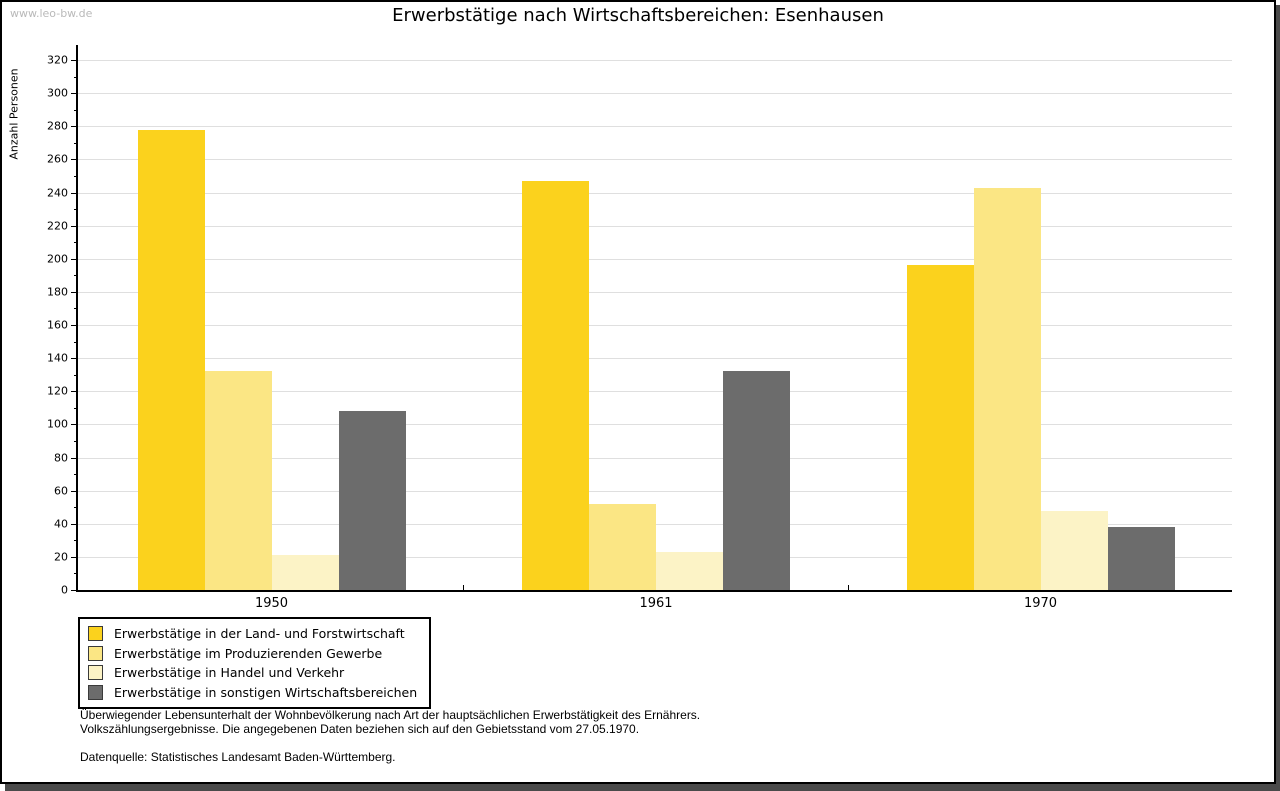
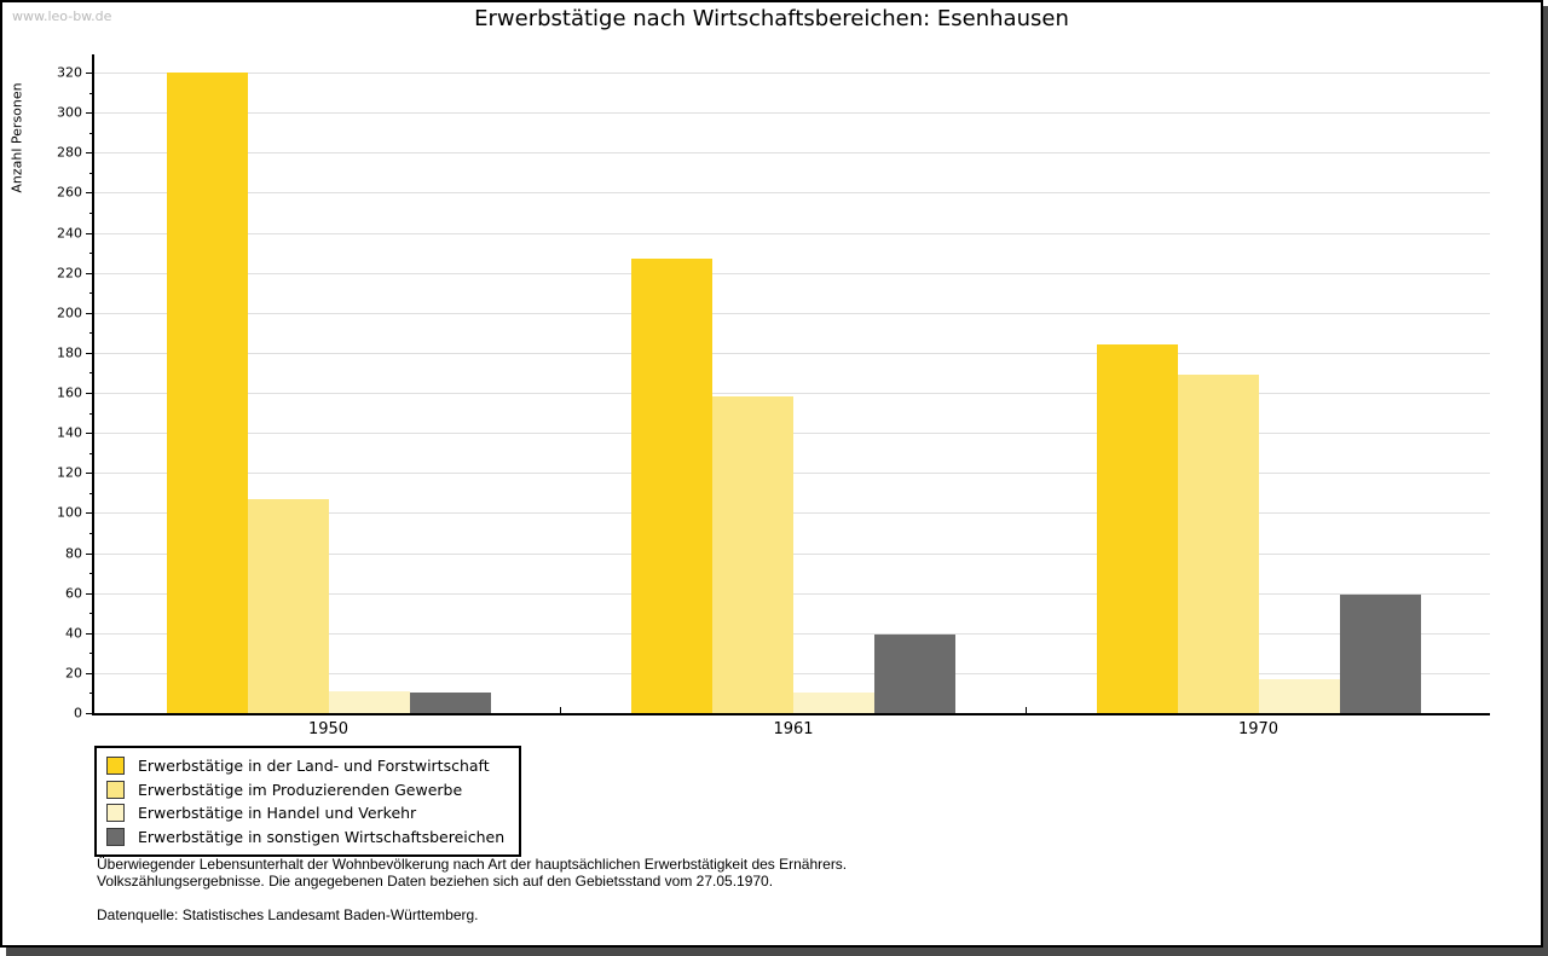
Erwerbstätige in der Land- und Forstwirtschaft/1950: 278 -> 320
Erwerbstätige im Produzierenden Gewerbe/1950: 132 -> 107
Erwerbstätige in Handel und Verkehr/1950: 21 -> 11
Erwerbstätige in sonstigen Wirtschaftsbereichen/1950: 108 -> 10
Erwerbstätige in der Land- und Forstwirtschaft/1961: 247 -> 227
Erwerbstätige im Produzierenden Gewerbe/1961: 52 -> 158
Erwerbstätige in Handel und Verkehr/1961: 23 -> 10
Erwerbstätige in sonstigen Wirtschaftsbereichen/1961: 132 -> 39
Erwerbstätige in der Land- und Forstwirtschaft/1970: 196 -> 184
Erwerbstätige im Produzierenden Gewerbe/1970: 243 -> 169
Erwerbstätige in Handel und Verkehr/1970: 48 -> 17
Erwerbstätige in sonstigen Wirtschaftsbereichen/1970: 38 -> 59
